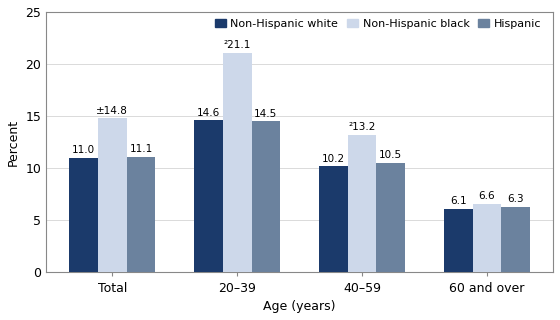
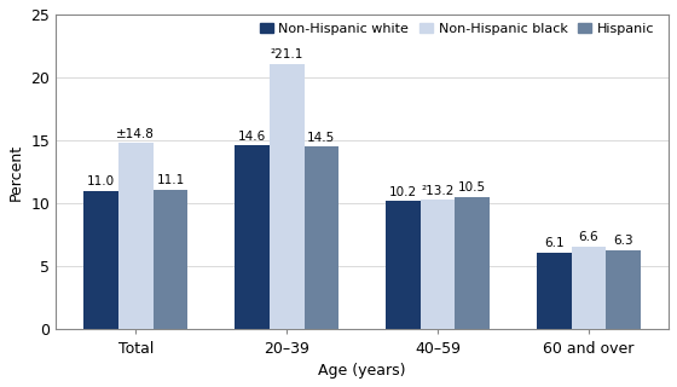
Non-Hispanic black/40–59: 13.2 -> 10.3
